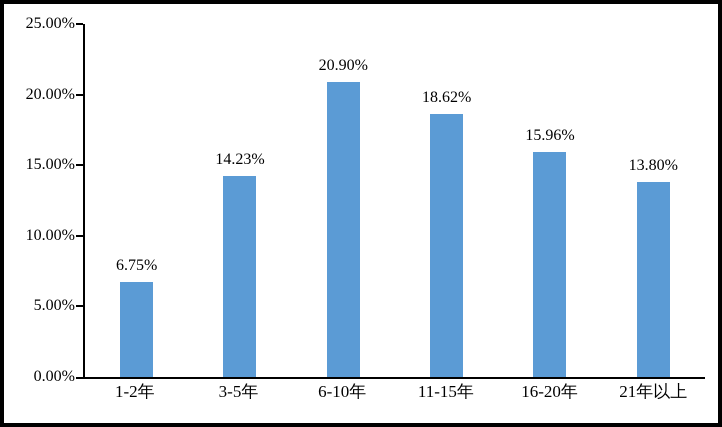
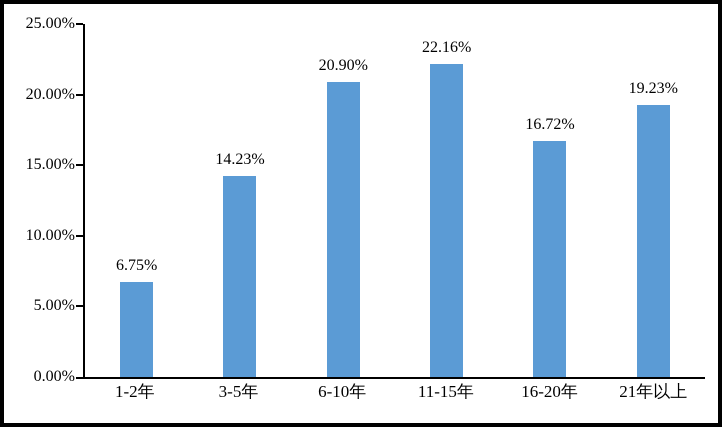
11-15年: 18.62% -> 22.16%
16-20年: 15.96% -> 16.72%
21年以上: 13.80% -> 19.23%
